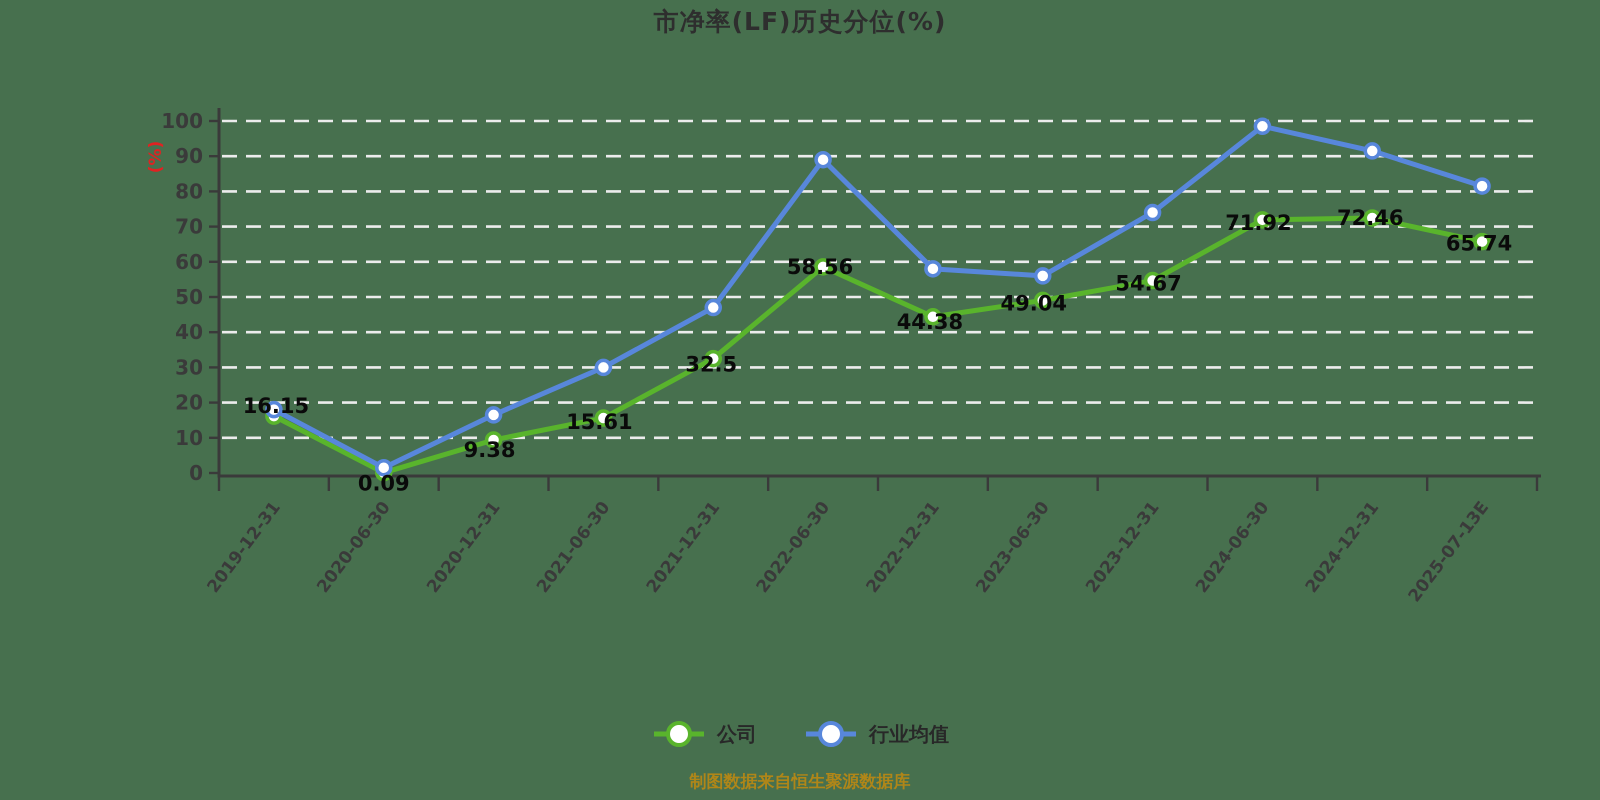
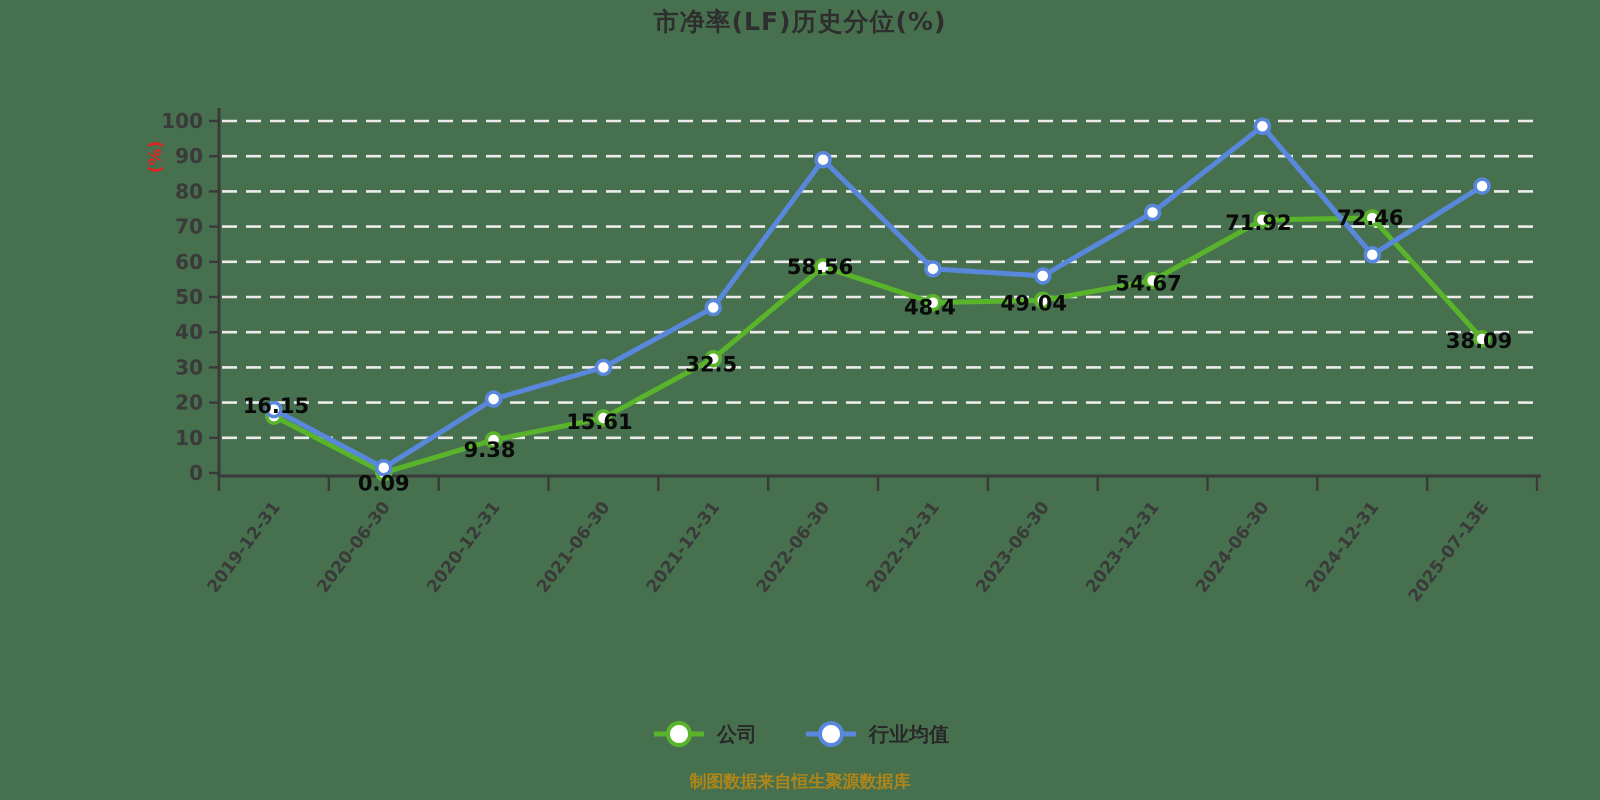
行业均值/2020-12-31: 16 -> 21
公司/2022-12-31: 44.38 -> 48.4
行业均值/2024-12-31: 92 -> 62
公司/2025-07-13E: 65.74 -> 38.09
